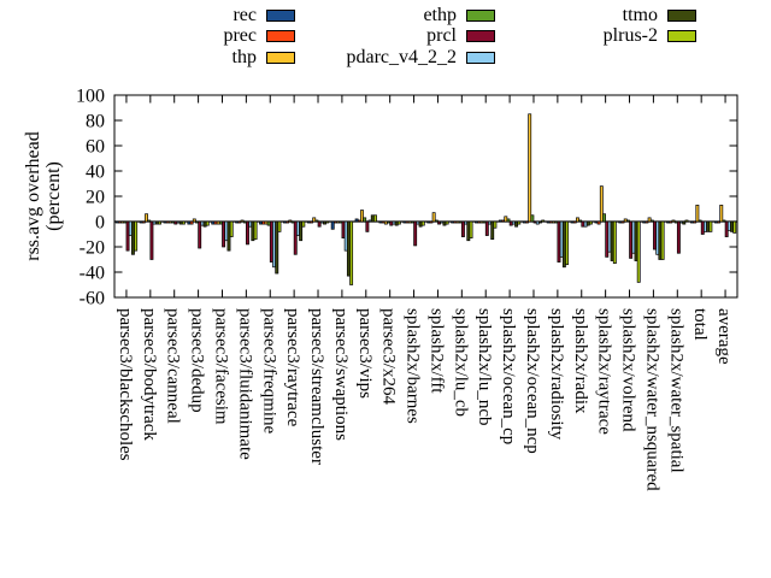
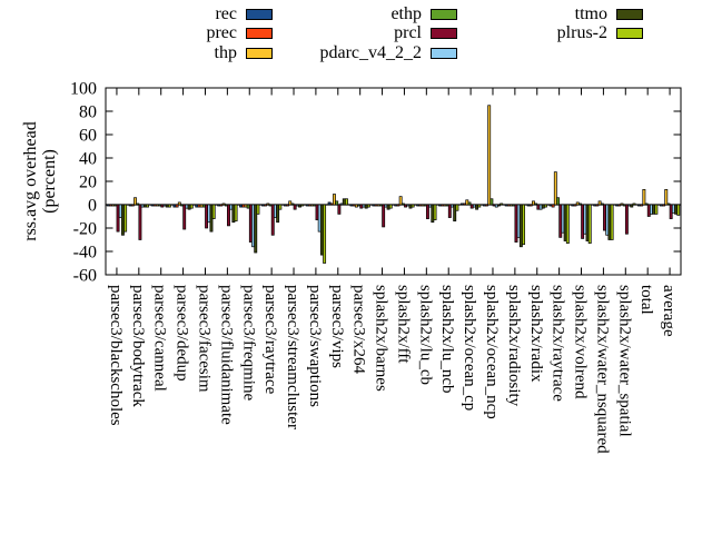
rec/parsec3/swaptions: -6 -> -1
plrus-2/splash2x/volrend: -48 -> -33
